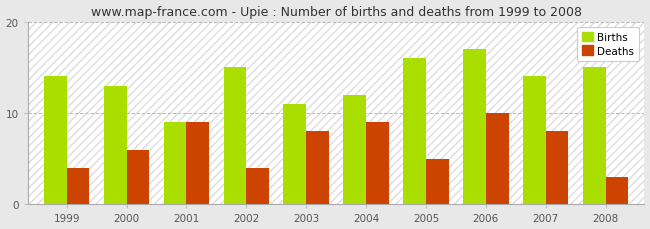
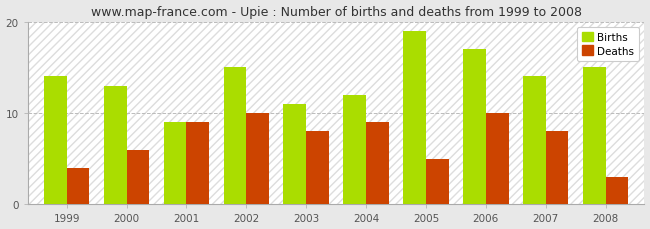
Deaths/2002: 4 -> 10
Births/2005: 16 -> 19
